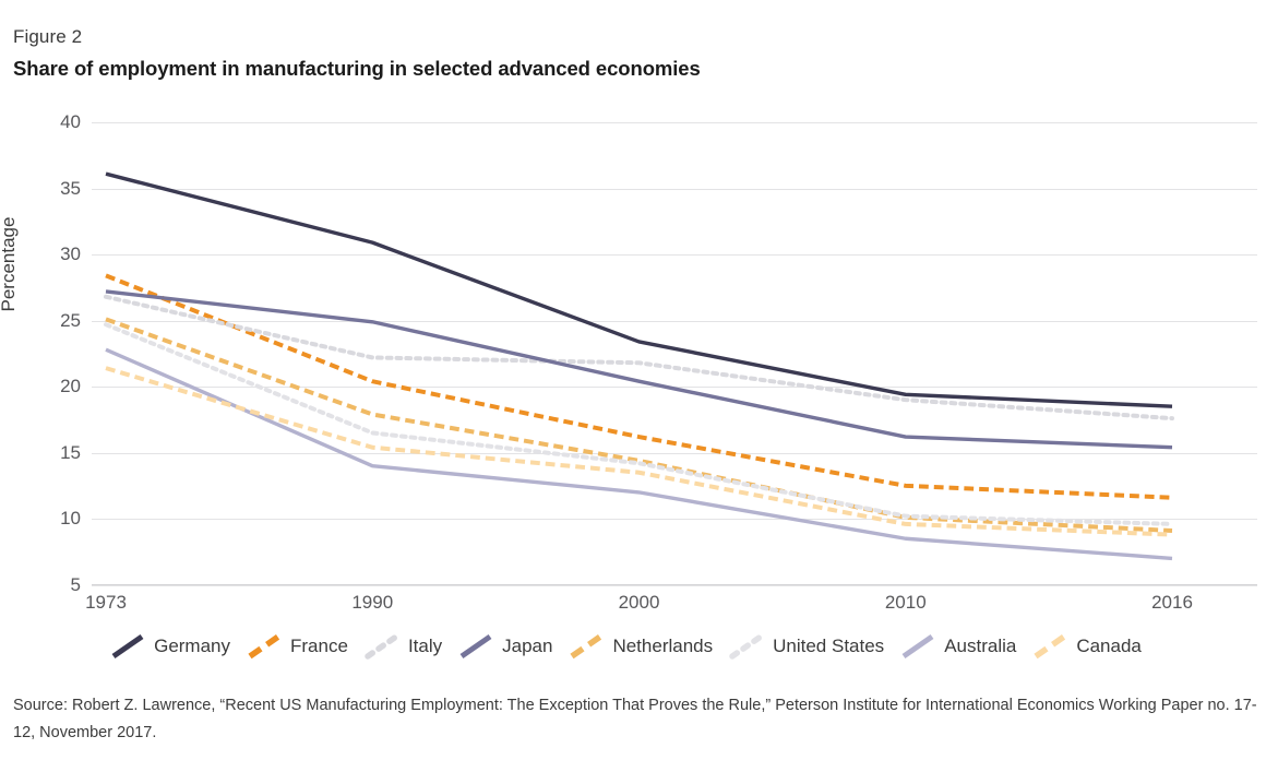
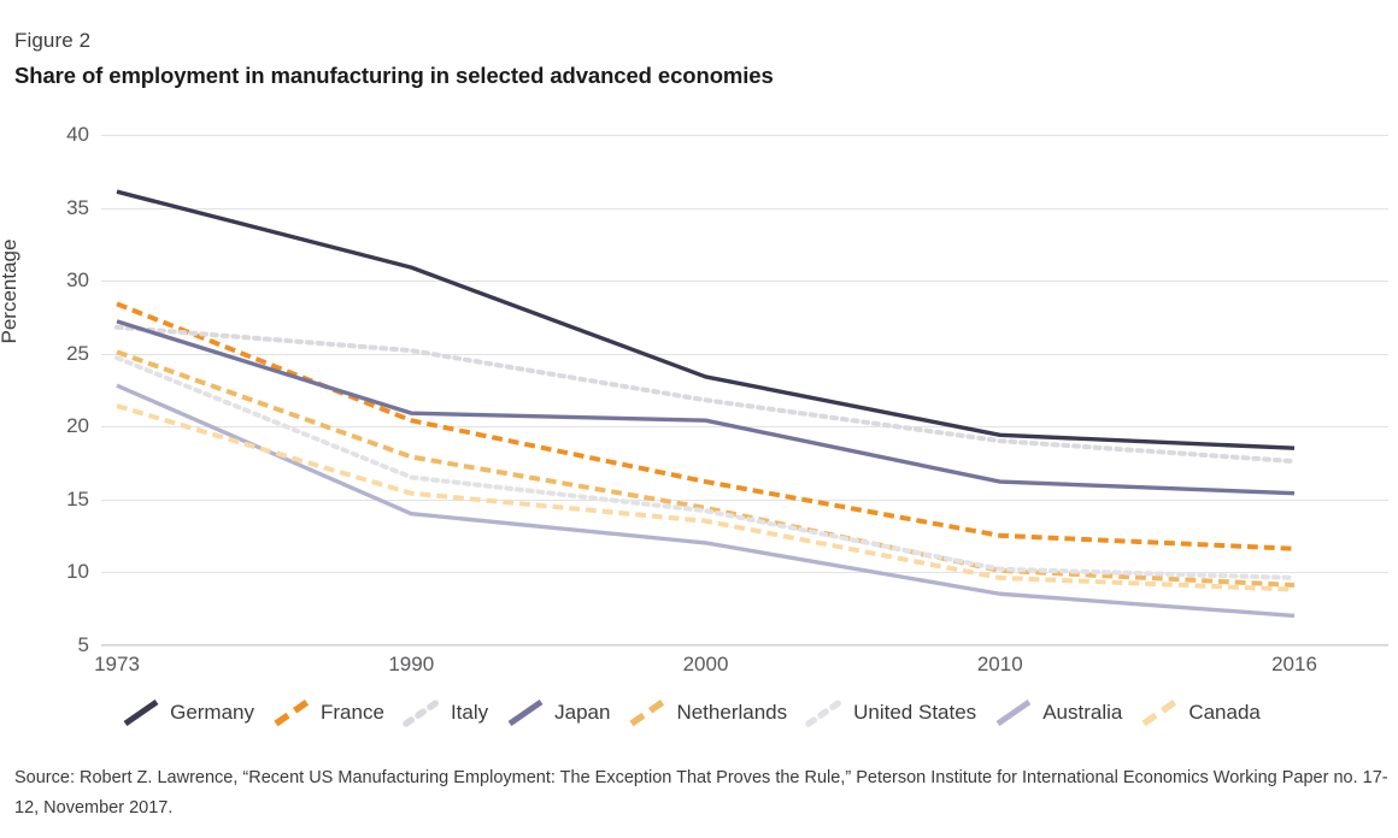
Italy/1990: 22.2 -> 25.2
Japan/1990: 24.9 -> 20.9
